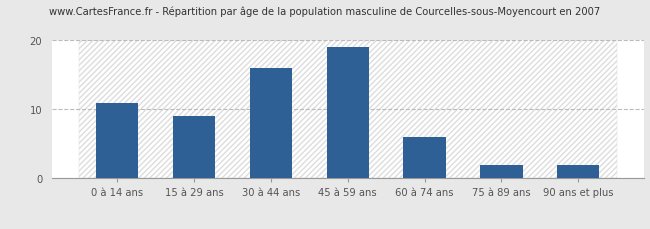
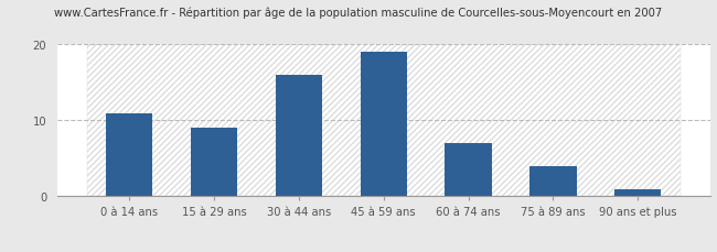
60 à 74 ans: 6 -> 7
75 à 89 ans: 2 -> 4
90 ans et plus: 2 -> 1
